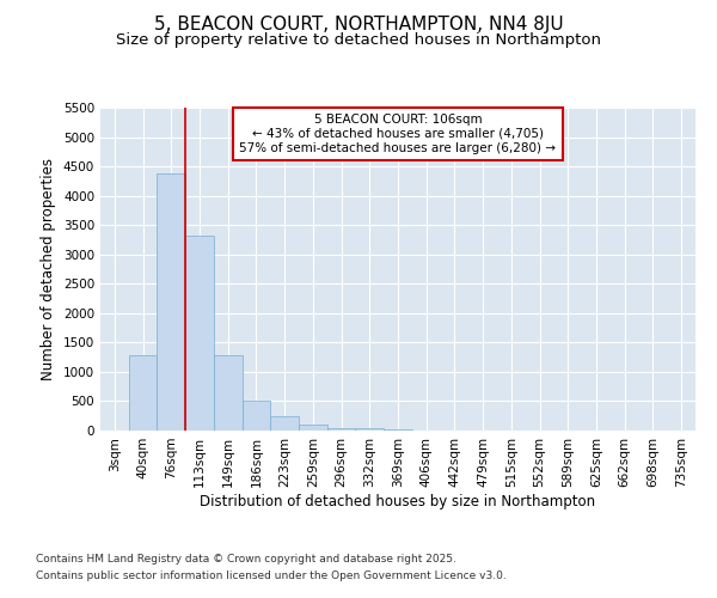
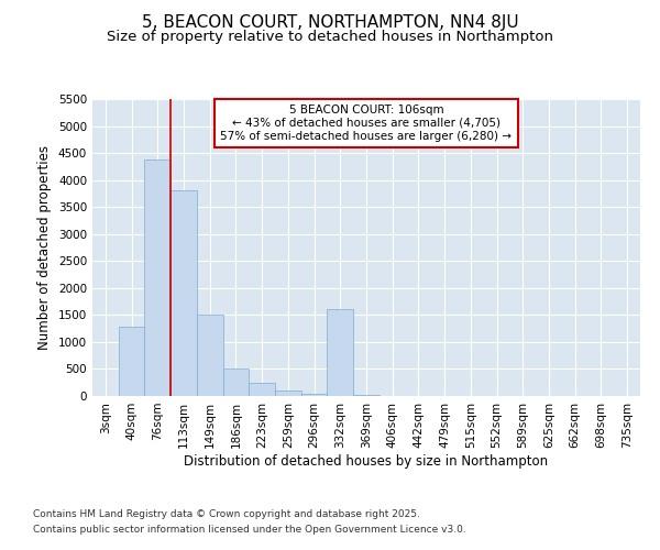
113sqm: 3320 -> 3800
149sqm: 1280 -> 1500
332sqm: 50 -> 1600
